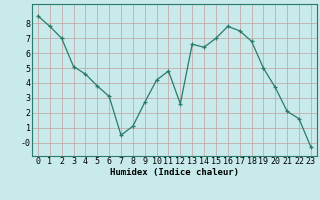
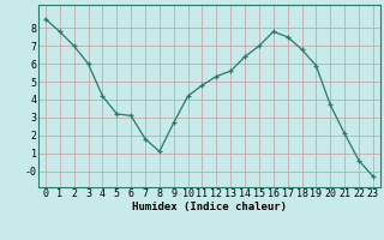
3: 5.1 -> 6.0
4: 4.6 -> 4.2
5: 3.8 -> 3.2
7: 0.5 -> 1.8
12: 2.6 -> 5.3
13: 6.6 -> 5.6
19: 5.0 -> 5.9
22: 1.6 -> 0.6
